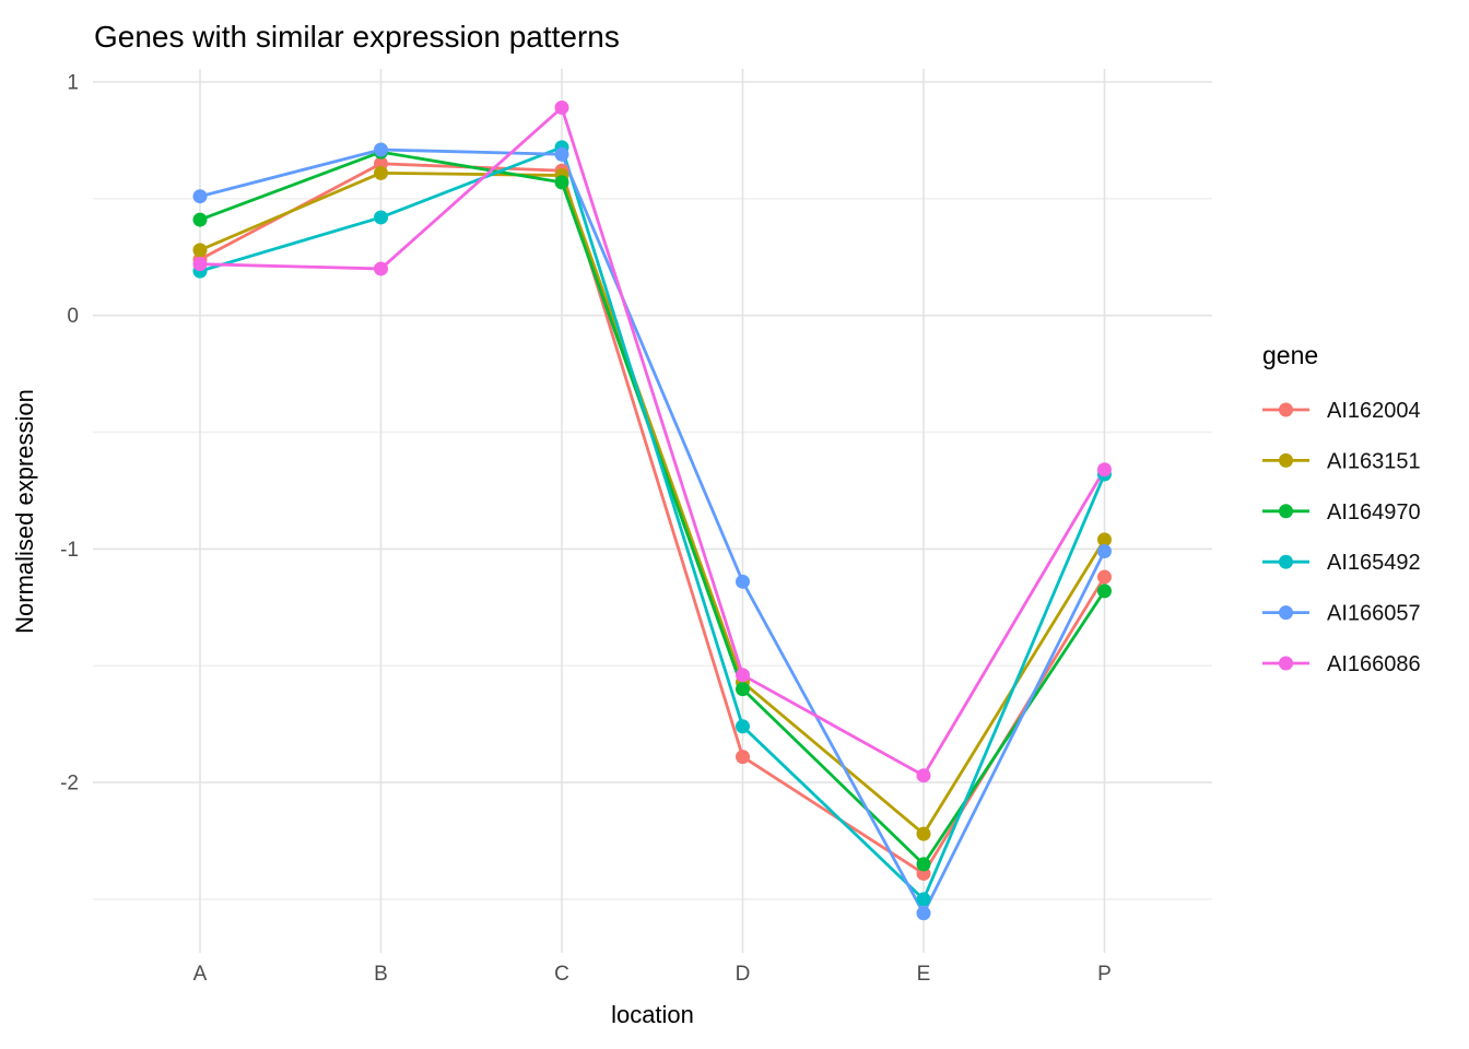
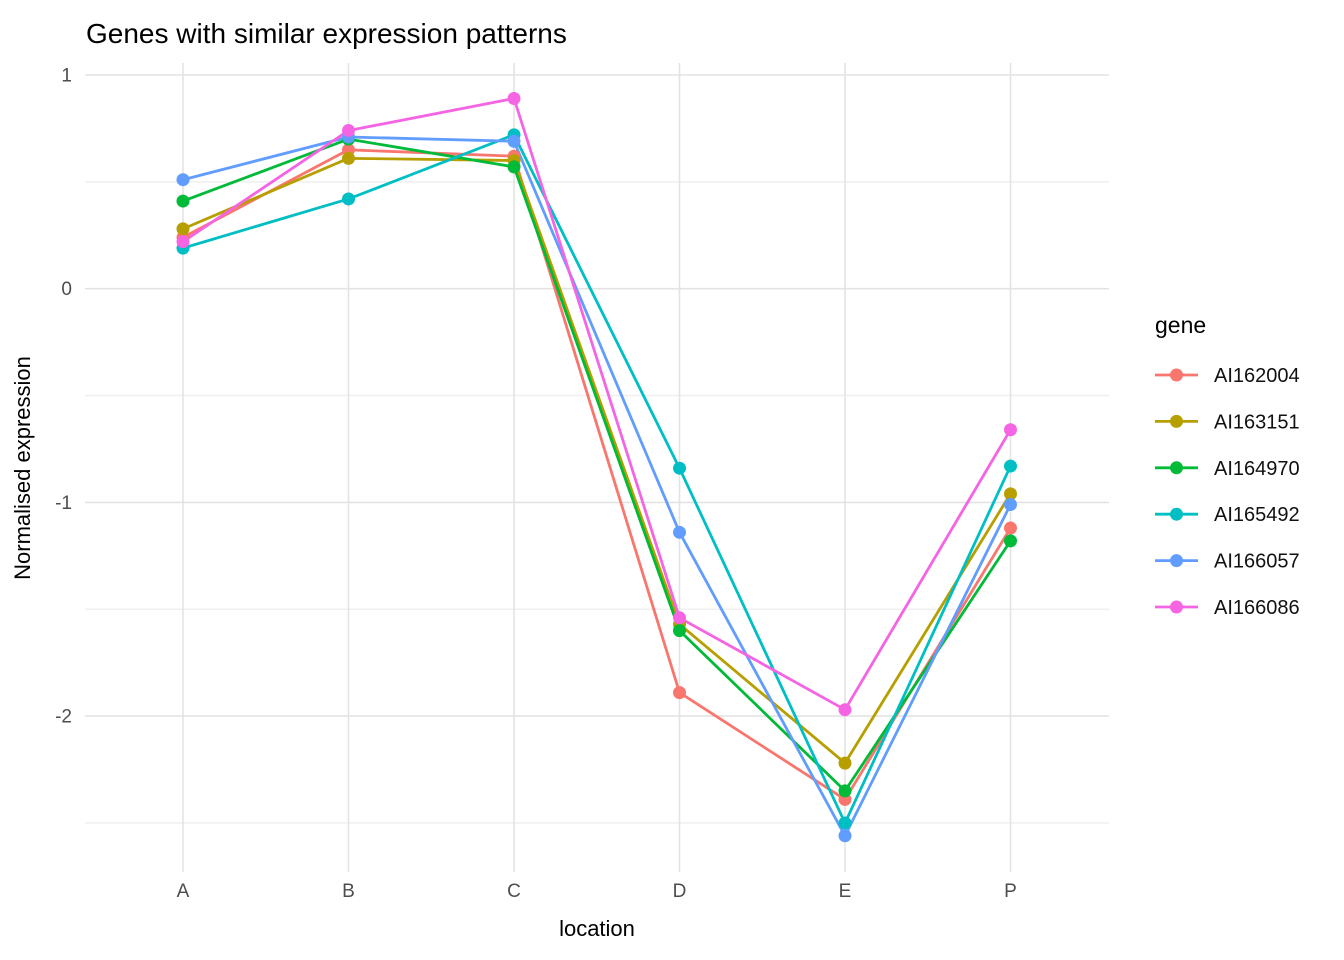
AI166086/B: 0.20 -> 0.74
AI165492/D: -1.76 -> -0.84
AI165492/P: -0.68 -> -0.83
